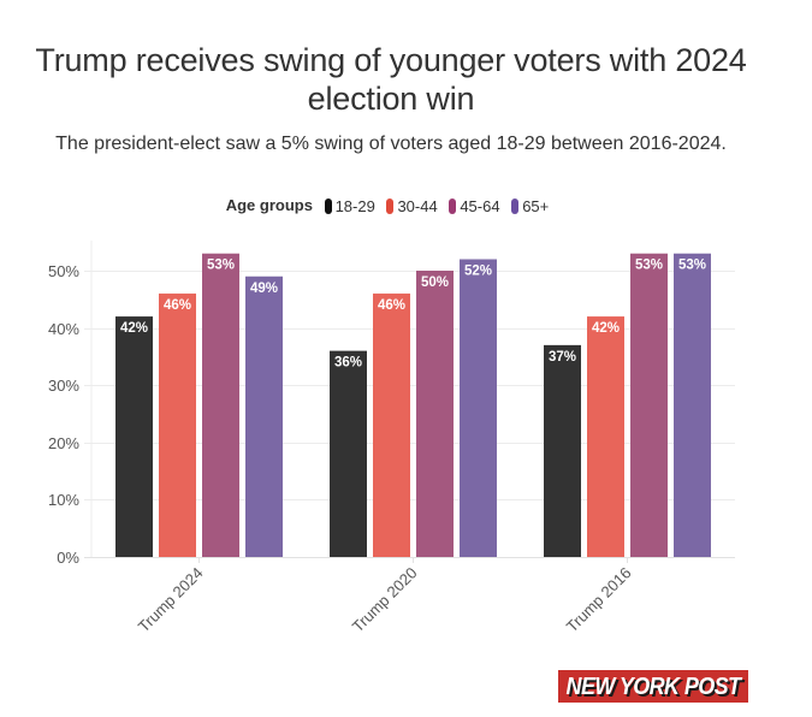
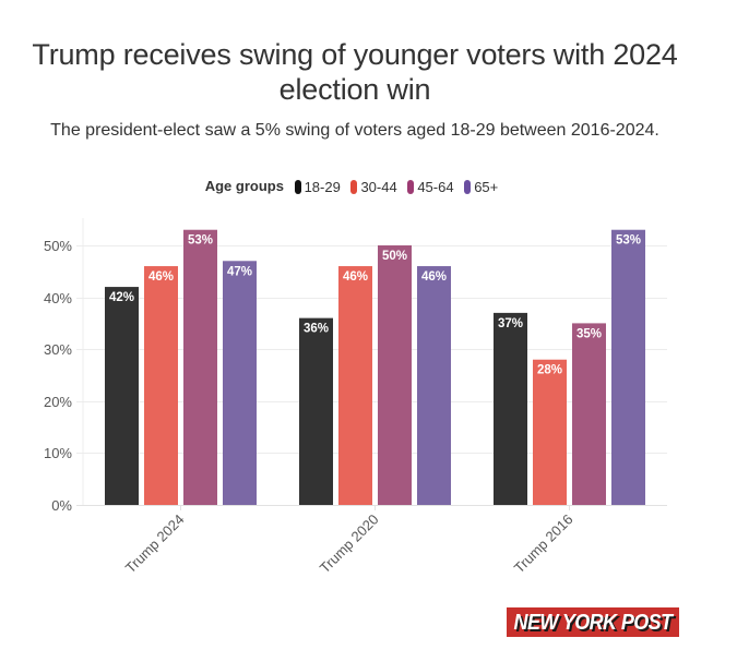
65+/Trump 2024: 49% -> 47%
65+/Trump 2020: 52% -> 46%
30-44/Trump 2016: 42% -> 28%
45-64/Trump 2016: 53% -> 35%
